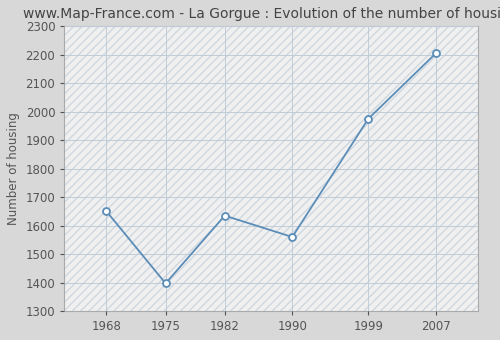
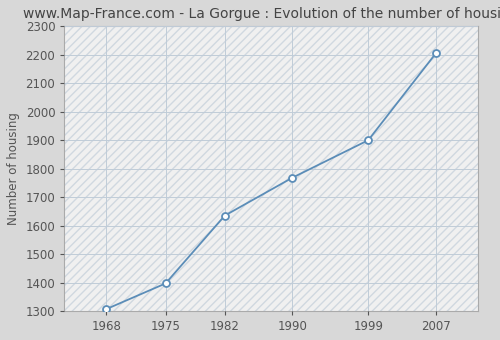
1968: 1650 -> 1307
1990: 1560 -> 1768
1999: 1975 -> 1900
